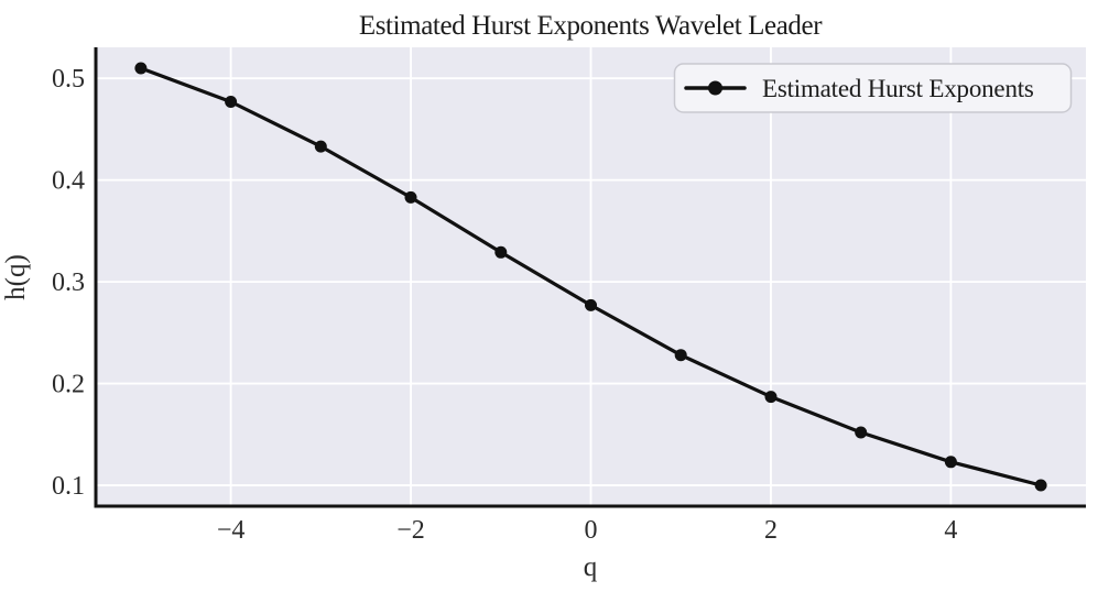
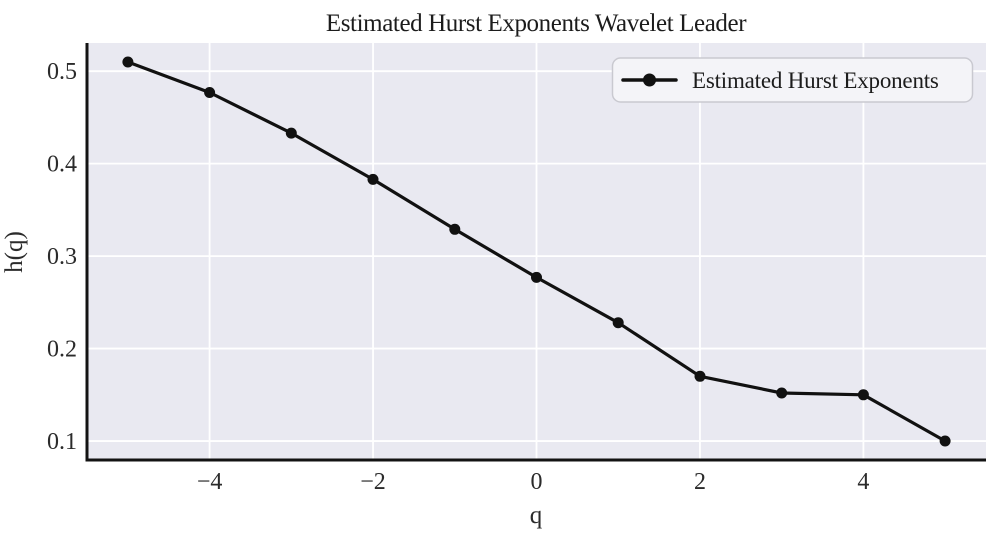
2: 0.19 -> 0.17
4: 0.12 -> 0.15
